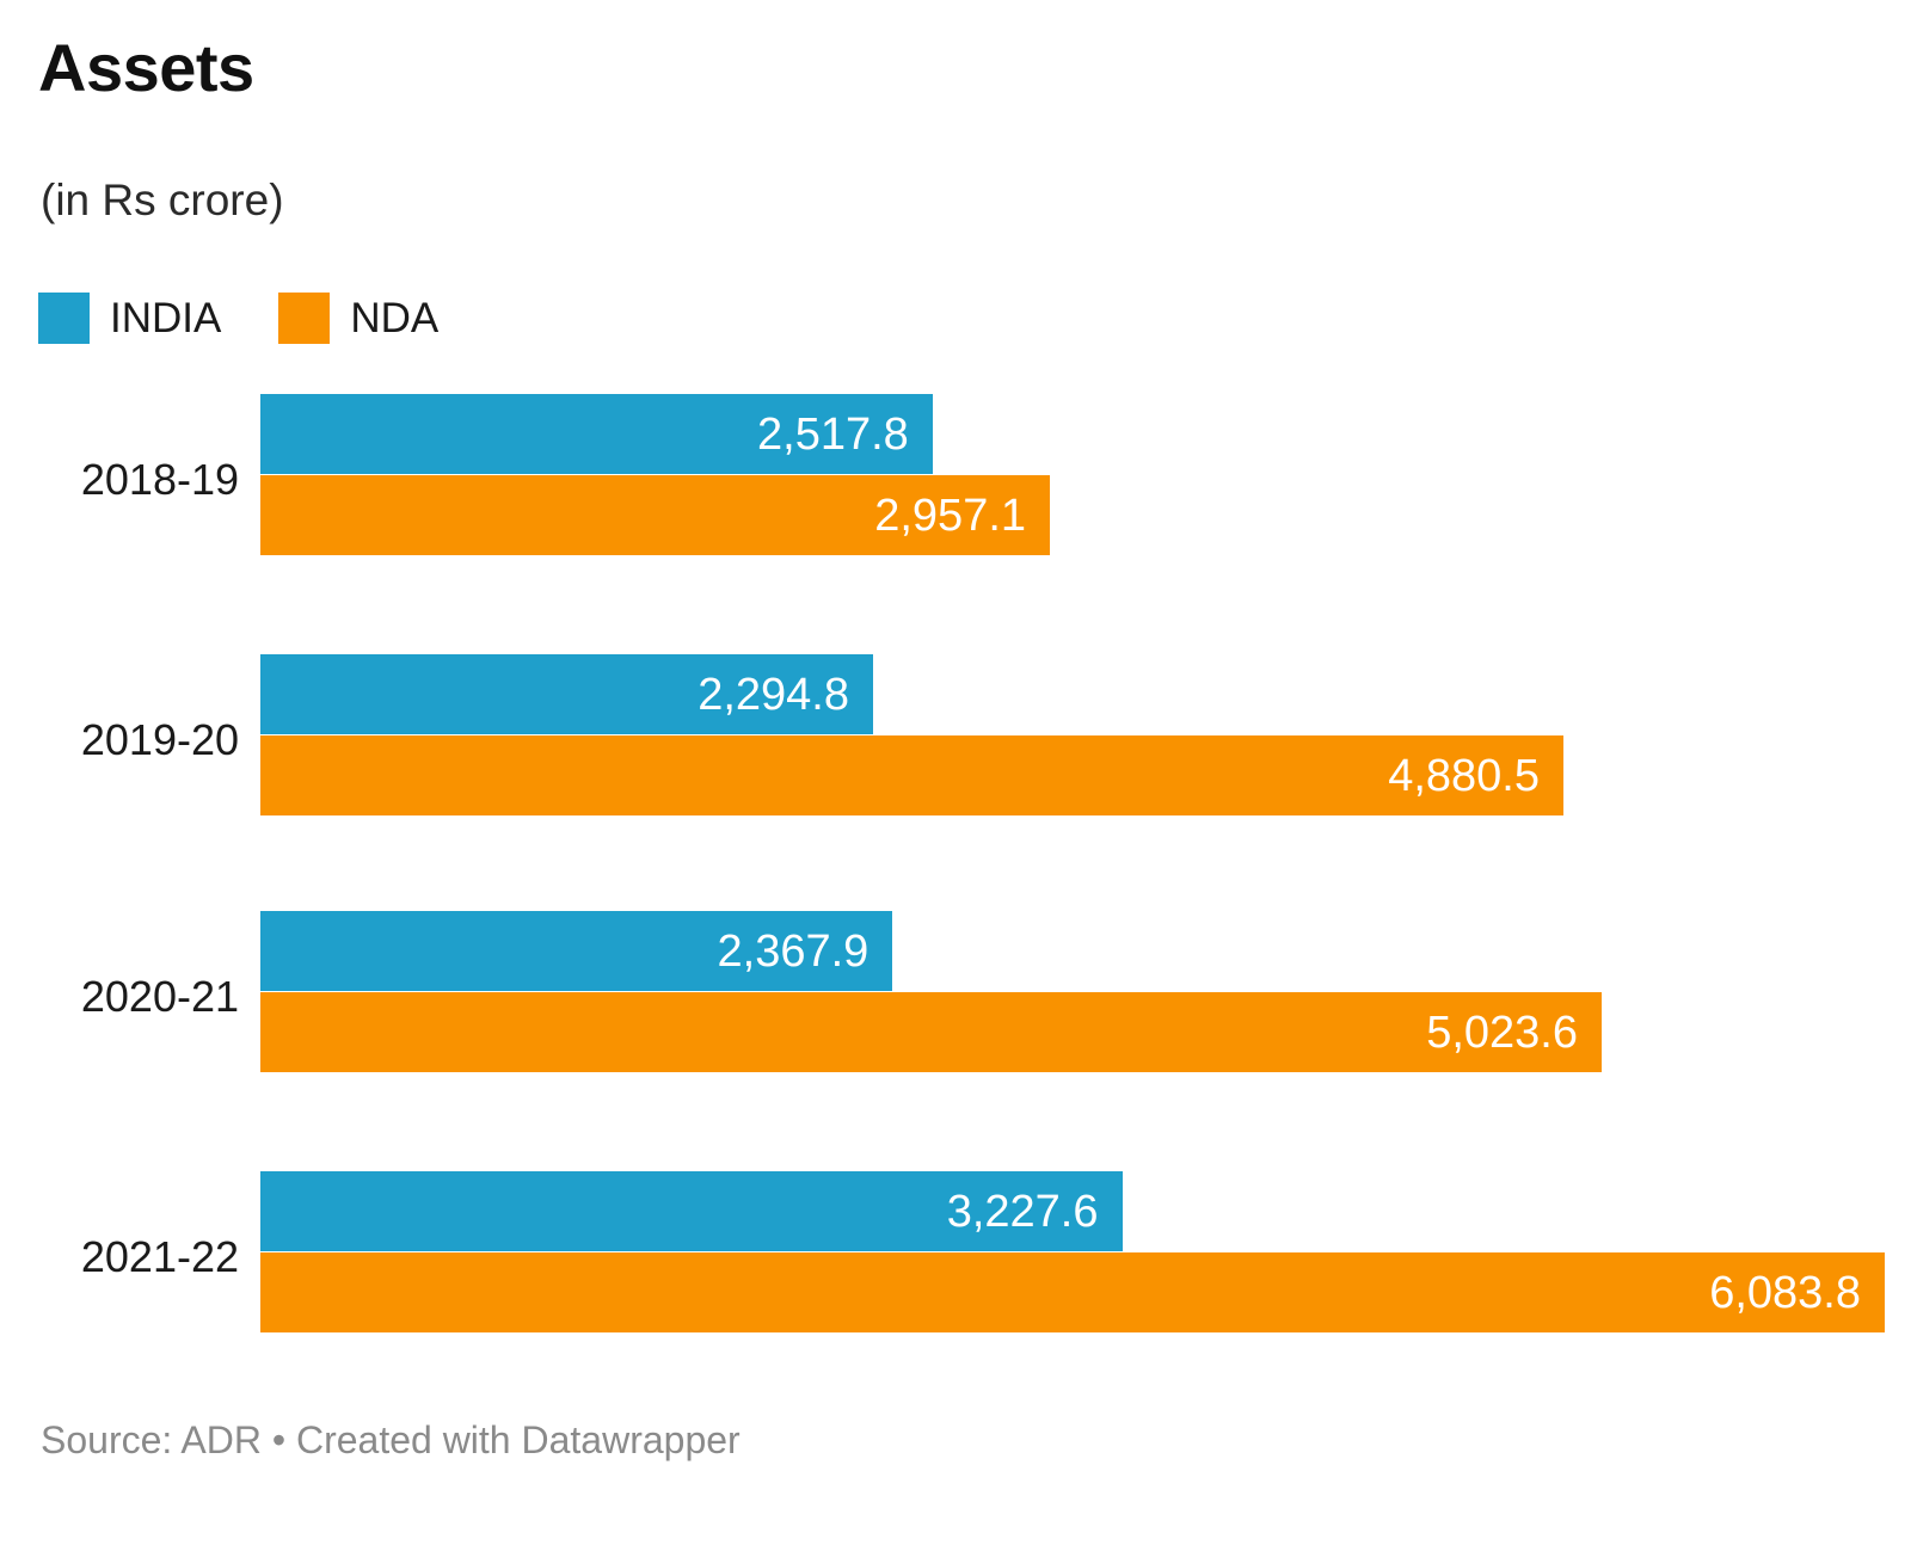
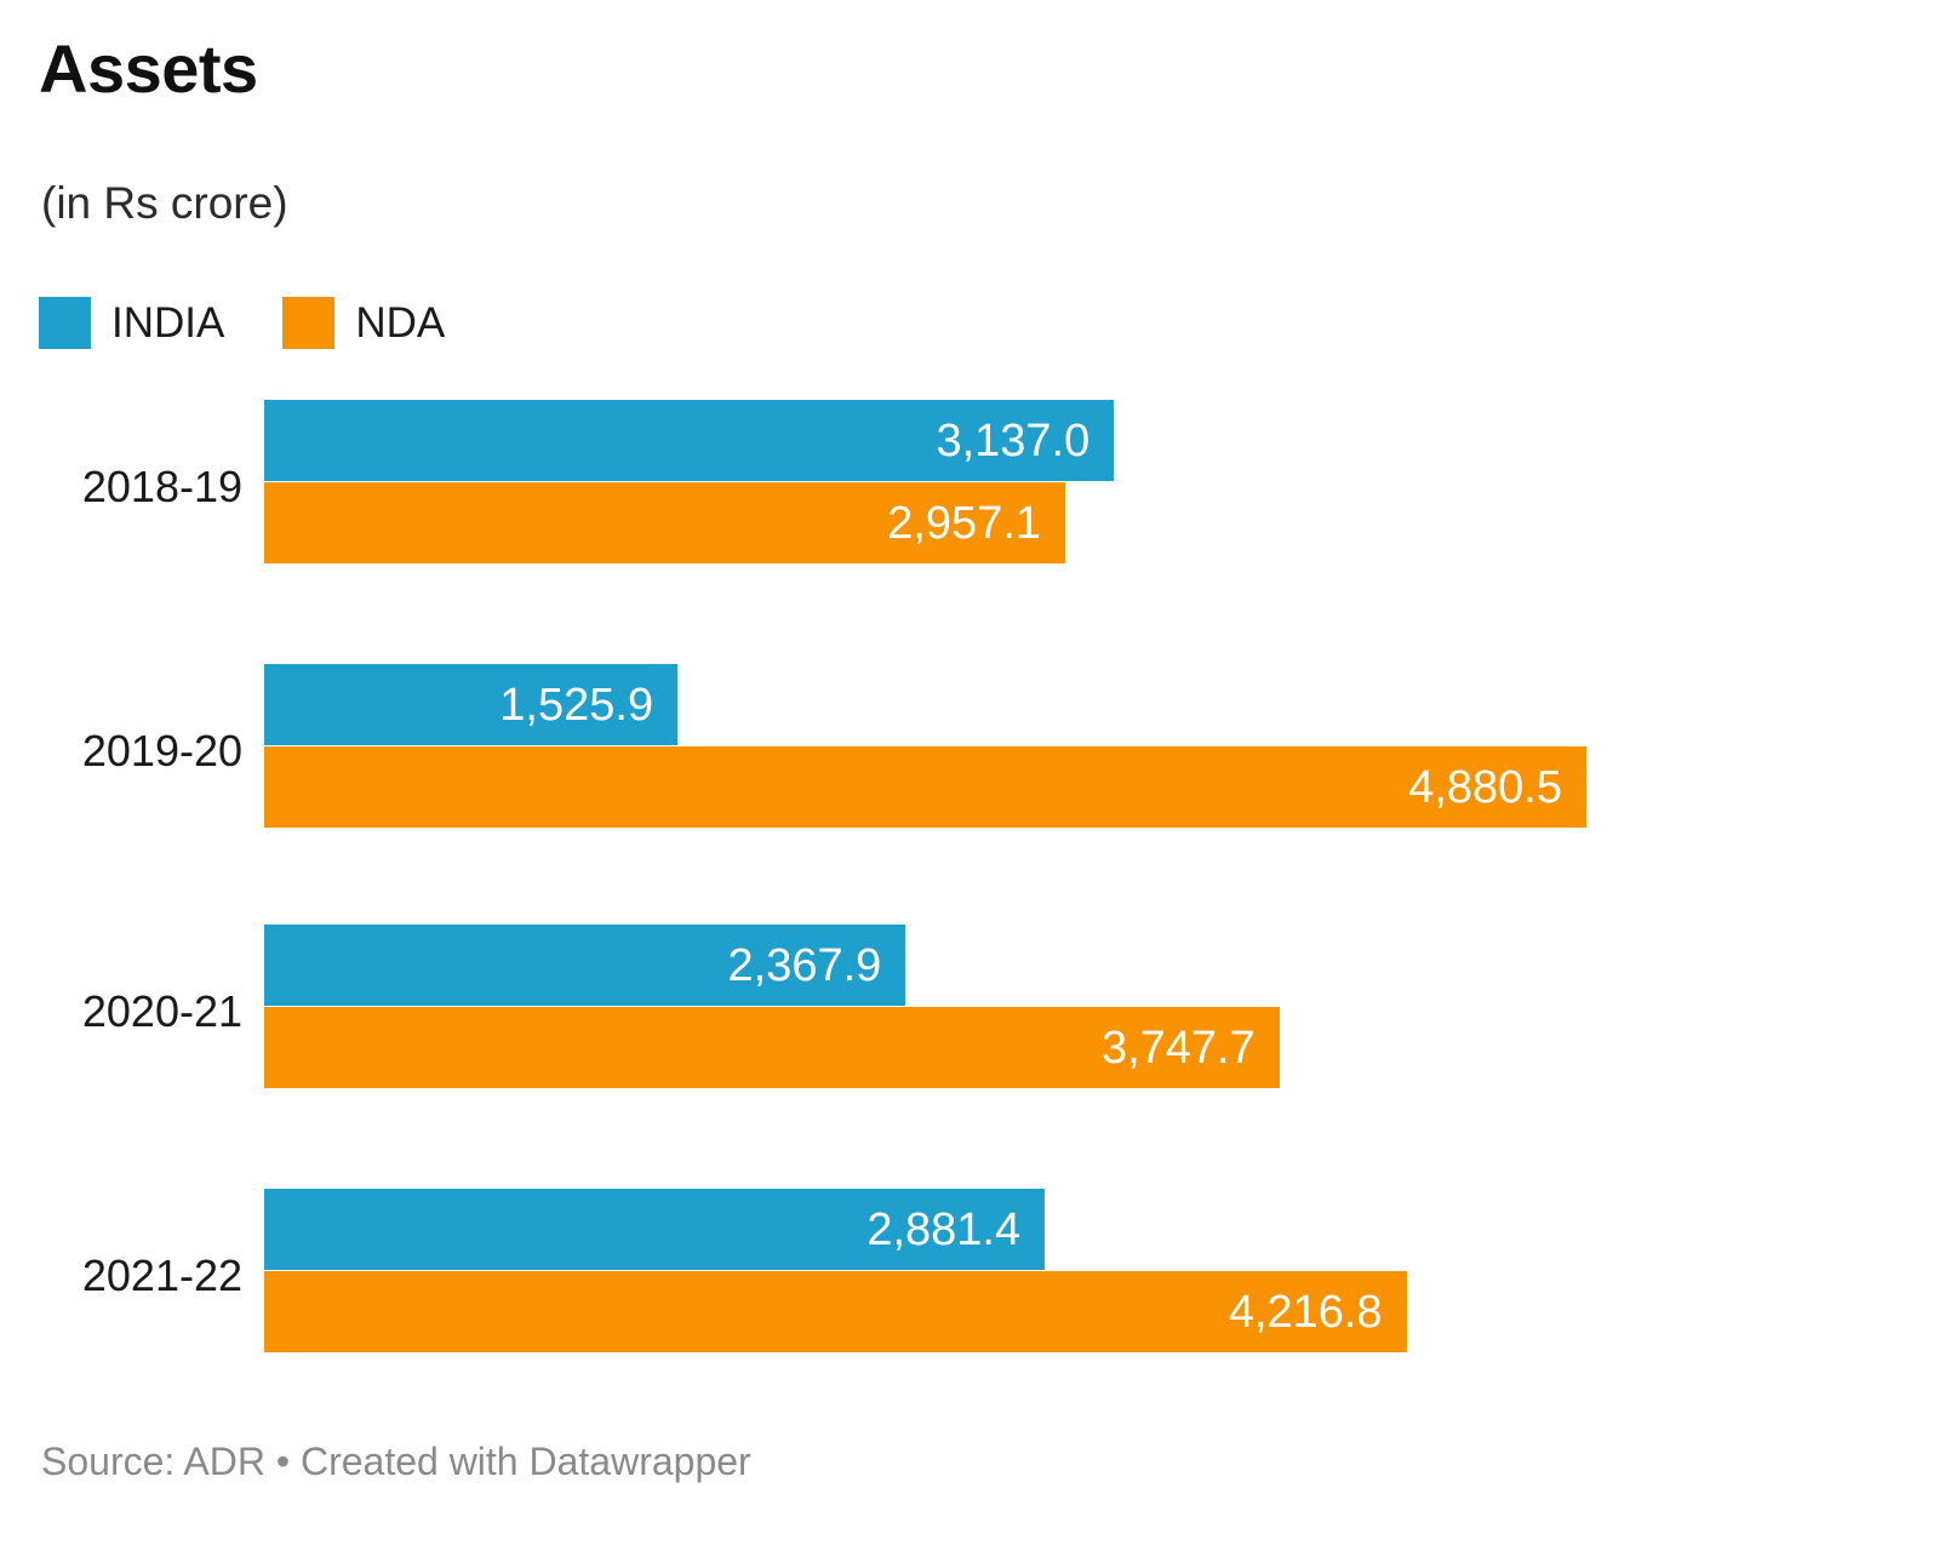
INDIA/2018-19: 2,517.8 -> 3,137.0
INDIA/2019-20: 2,294.8 -> 1,525.9
NDA/2020-21: 5,023.6 -> 3,747.7
INDIA/2021-22: 3,227.6 -> 2,881.4
NDA/2021-22: 6,083.8 -> 4,216.8
